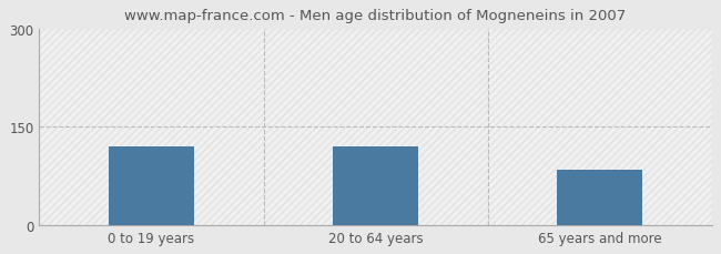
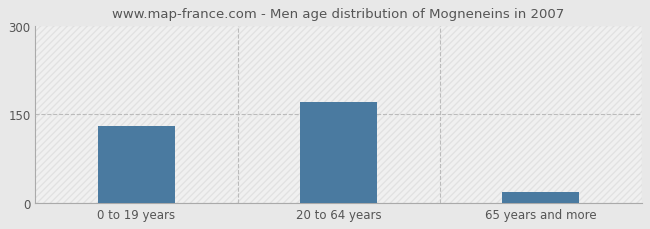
0 to 19 years: 120 -> 130
20 to 64 years: 120 -> 170
65 years and more: 84 -> 18
